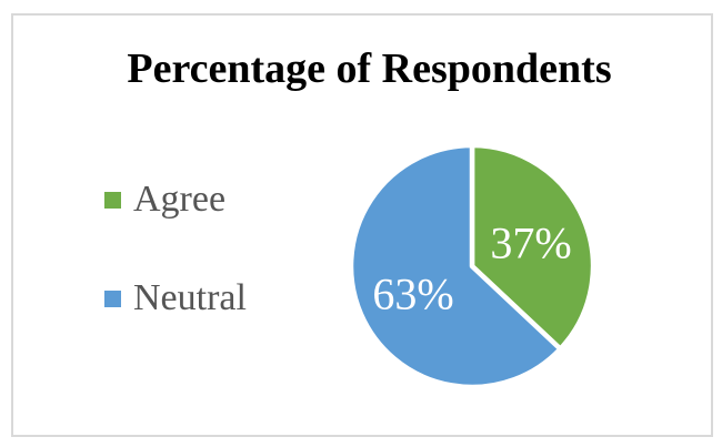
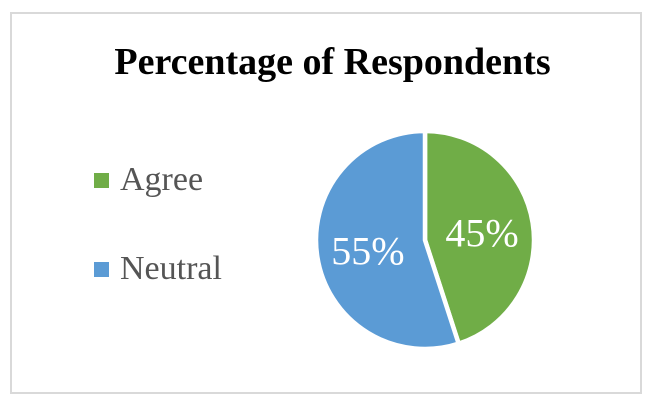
Agree: 37% -> 45%
Neutral: 63% -> 55%
